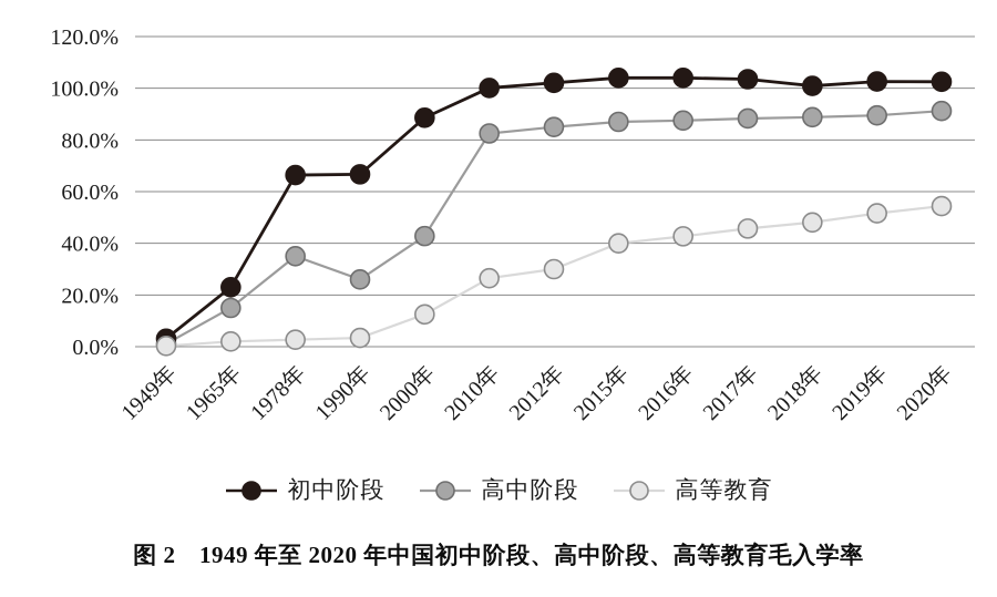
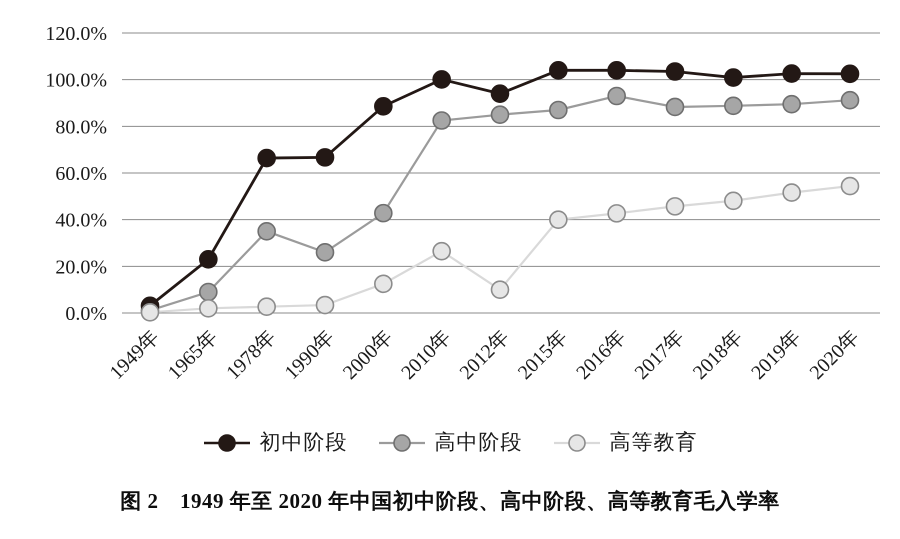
高中阶段/1965年: 15% -> 9%
初中阶段/2012年: 102% -> 94%
高等教育/2012年: 30% -> 10%
高中阶段/2016年: 88% -> 93%
